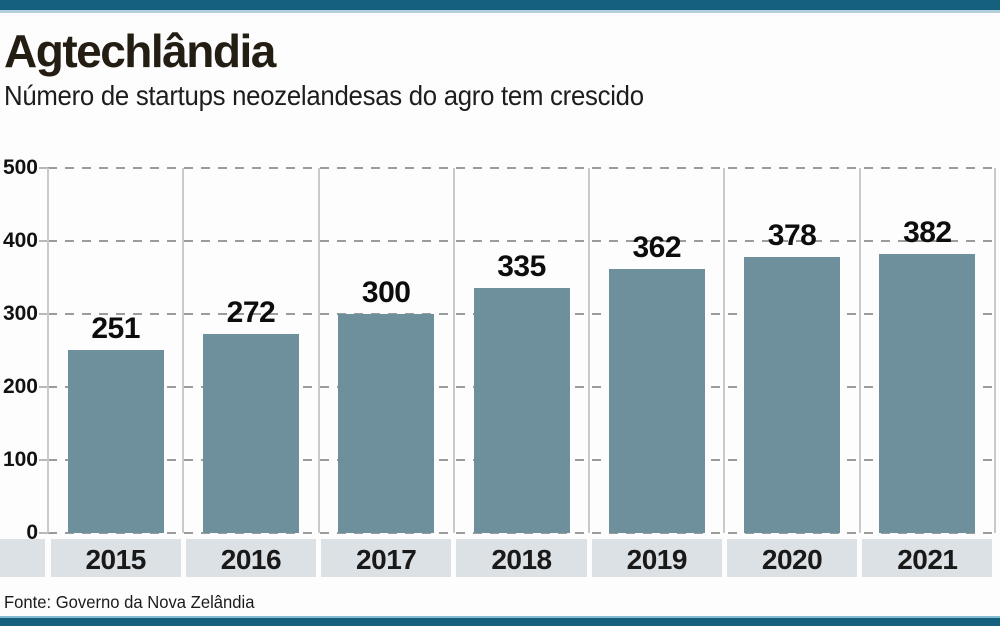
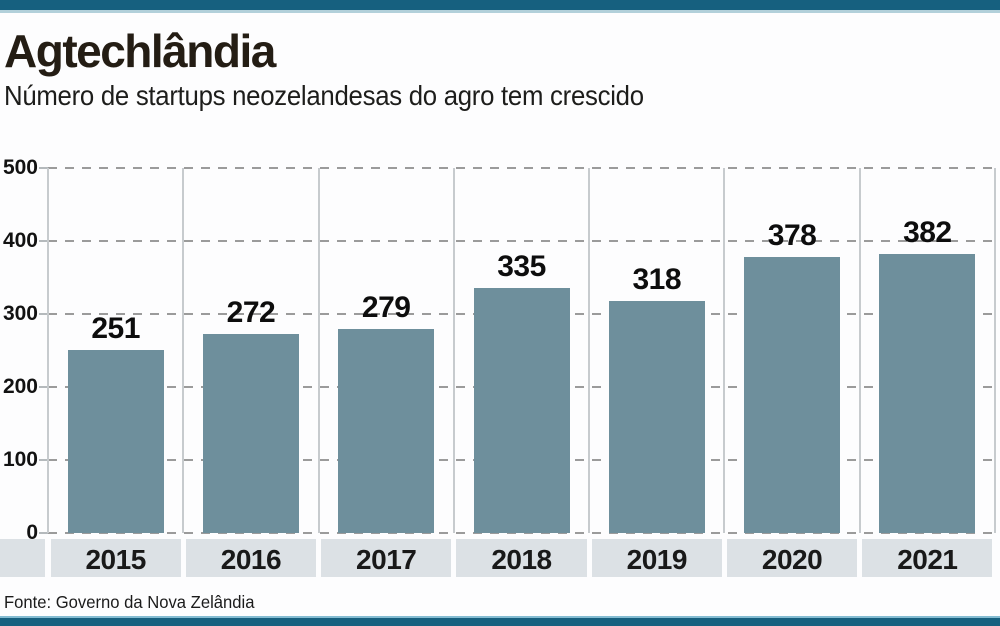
2017: 300 -> 279
2019: 362 -> 318
